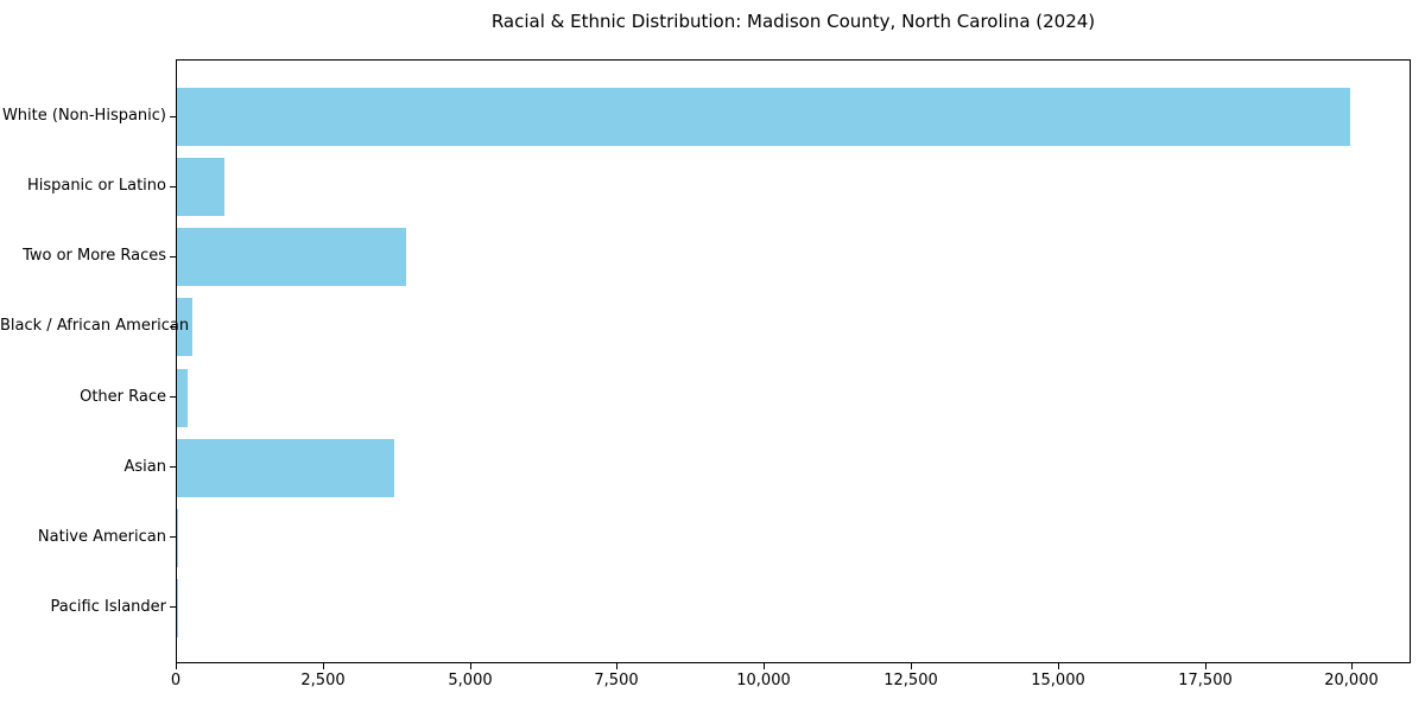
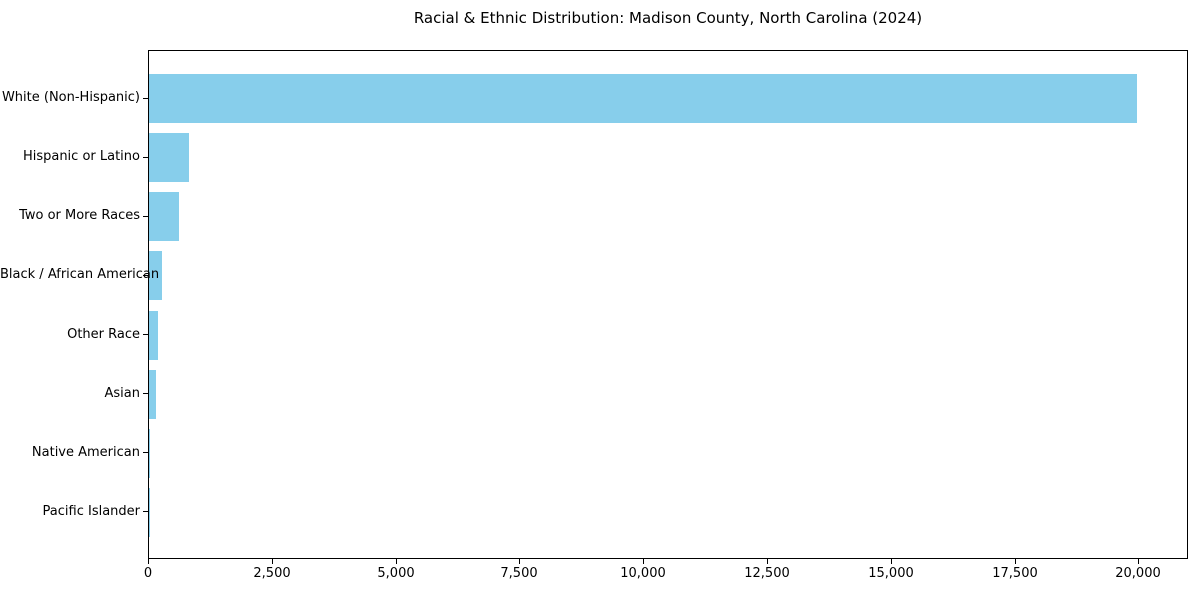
Two or More Races: 3900 -> 600
Asian: 3700 -> 100
